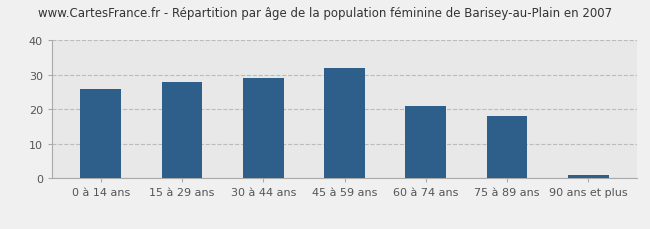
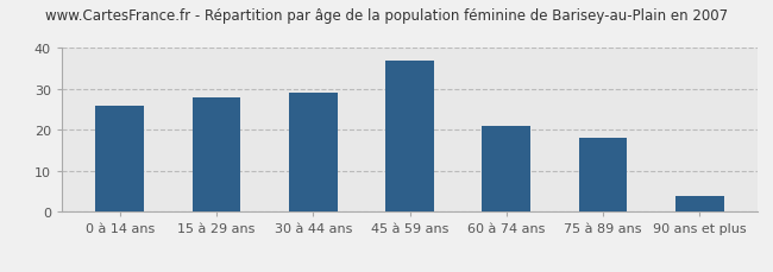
45 à 59 ans: 32 -> 37
90 ans et plus: 1 -> 4
